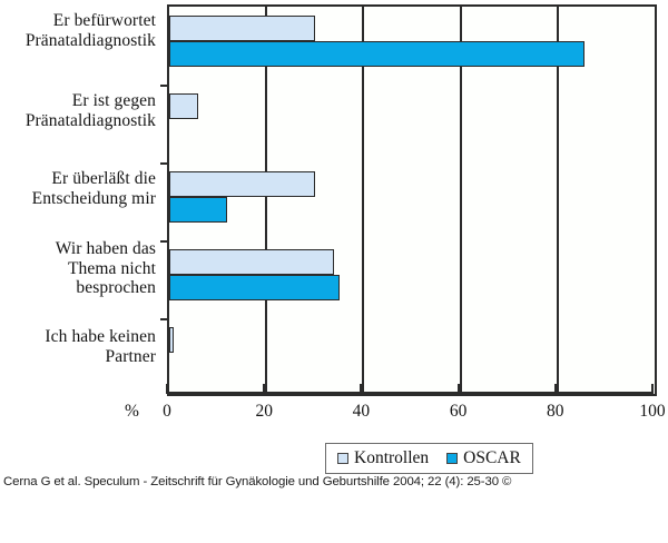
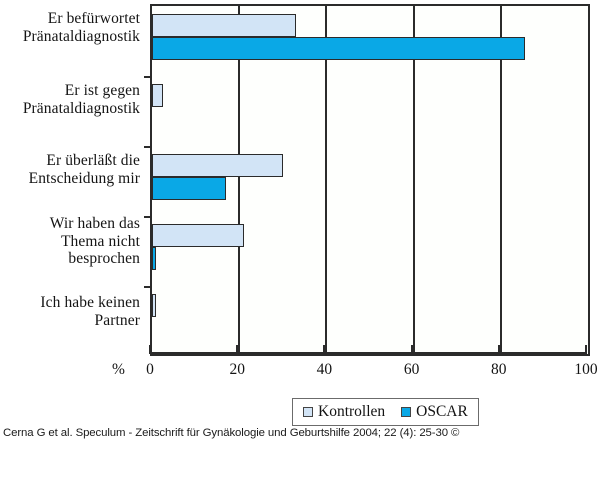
Kontrollen/Er befürwortet Pränataldiagnostik: 30 -> 33
Kontrollen/Er ist gegen Pränataldiagnostik: 6 -> 2
OSCAR/Er überläßt die Entscheidung mir: 12 -> 17
Kontrollen/Wir haben das Thema nicht besprochen: 34 -> 21
OSCAR/Wir haben das Thema nicht besprochen: 35 -> 1
